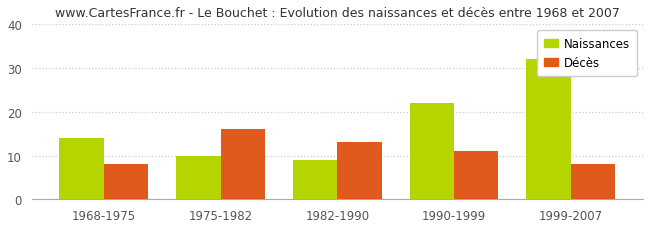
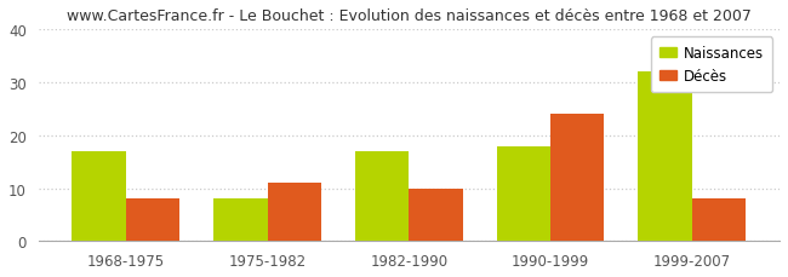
Naissances/1968-1975: 14 -> 17
Naissances/1975-1982: 10 -> 8
Décès/1975-1982: 16 -> 11
Naissances/1982-1990: 9 -> 17
Décès/1982-1990: 13 -> 10
Naissances/1990-1999: 22 -> 18
Décès/1990-1999: 11 -> 24
